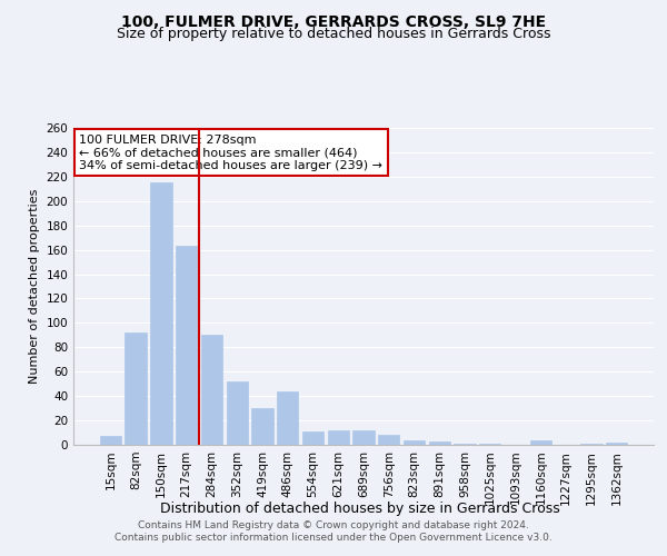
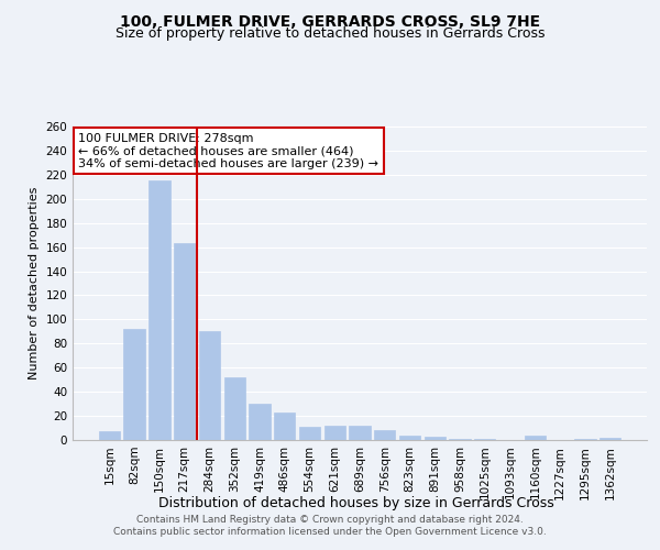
486sqm: 44 -> 23
